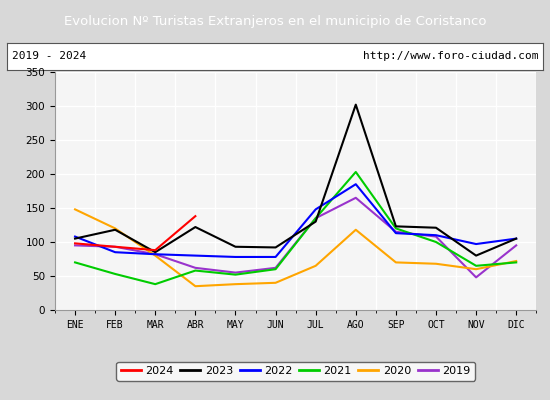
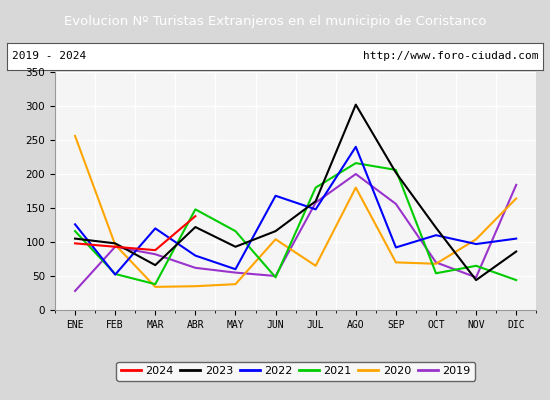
2022/ENE: 108 -> 126
2021/ENE: 70 -> 116
2020/ENE: 148 -> 256
2019/ENE: 95 -> 28
2023/FEB: 118 -> 98
2022/FEB: 85 -> 52
2020/FEB: 120 -> 96
2023/MAR: 85 -> 66
2022/MAR: 82 -> 120
2020/MAR: 80 -> 34
2021/ABR: 58 -> 148
2022/MAY: 78 -> 60
2021/MAY: 52 -> 116
2023/JUN: 92 -> 116
2022/JUN: 78 -> 168
2021/JUN: 60 -> 48
2020/JUN: 40 -> 104
2019/JUN: 62 -> 50
2023/JUL: 130 -> 160
2021/JUL: 135 -> 180
2019/JUL: 135 -> 158
2022/AGO: 185 -> 240
2021/AGO: 203 -> 216
2020/AGO: 118 -> 180
2019/AGO: 165 -> 200
2023/SEP: 123 -> 202
2022/SEP: 113 -> 92
2021/SEP: 120 -> 206
2019/SEP: 115 -> 156
2021/OCT: 100 -> 54
2019/OCT: 108 -> 70
2023/NOV: 80 -> 44
2020/NOV: 60 -> 104
2023/DIC: 105 -> 86
2021/DIC: 70 -> 44
2020/DIC: 72 -> 164
2019/DIC: 95 -> 184
